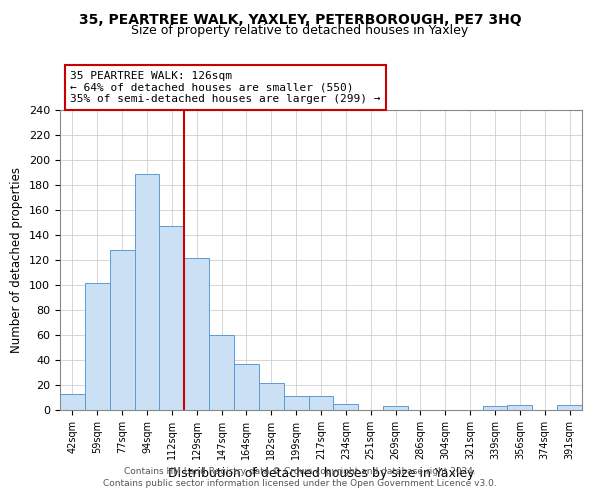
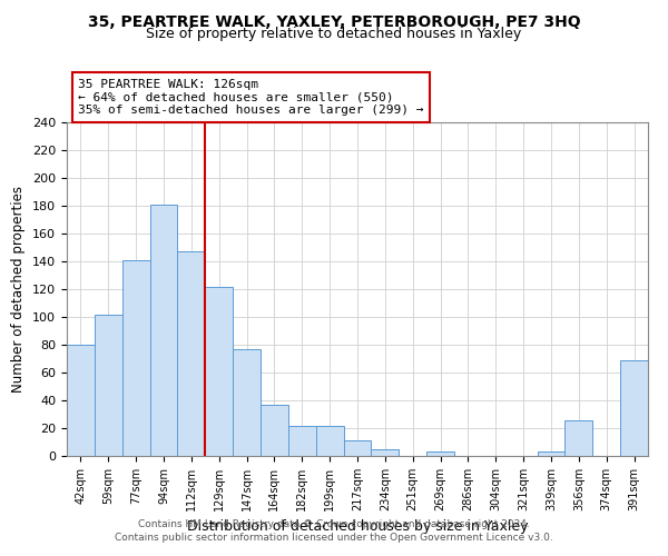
42sqm: 13 -> 80
77sqm: 128 -> 141
94sqm: 189 -> 181
147sqm: 60 -> 77
199sqm: 11 -> 22
356sqm: 4 -> 26
391sqm: 4 -> 69
